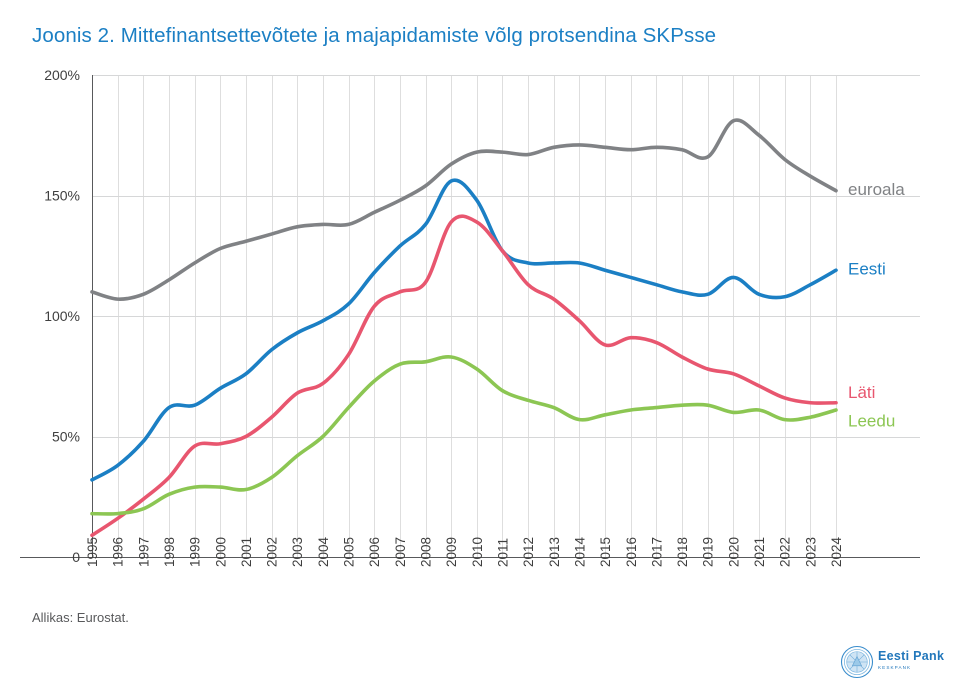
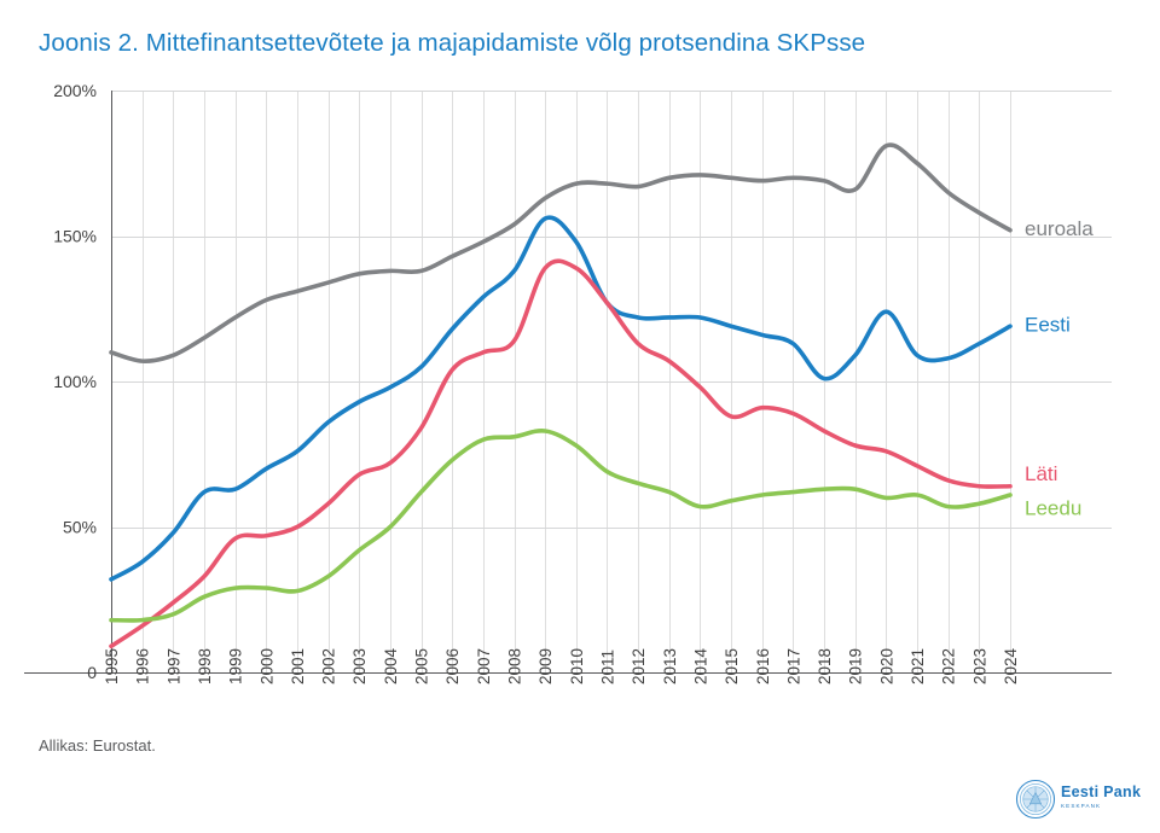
Eesti/2018: 110% -> 101%
Eesti/2020: 116% -> 124%
